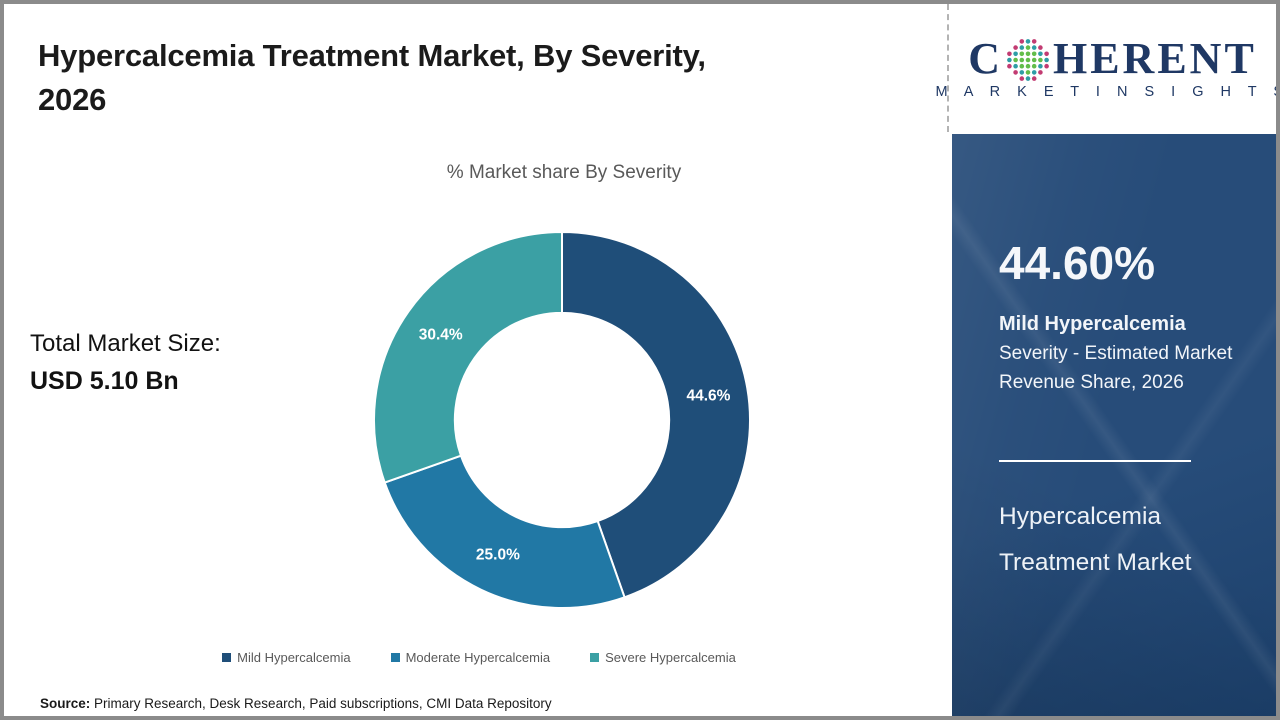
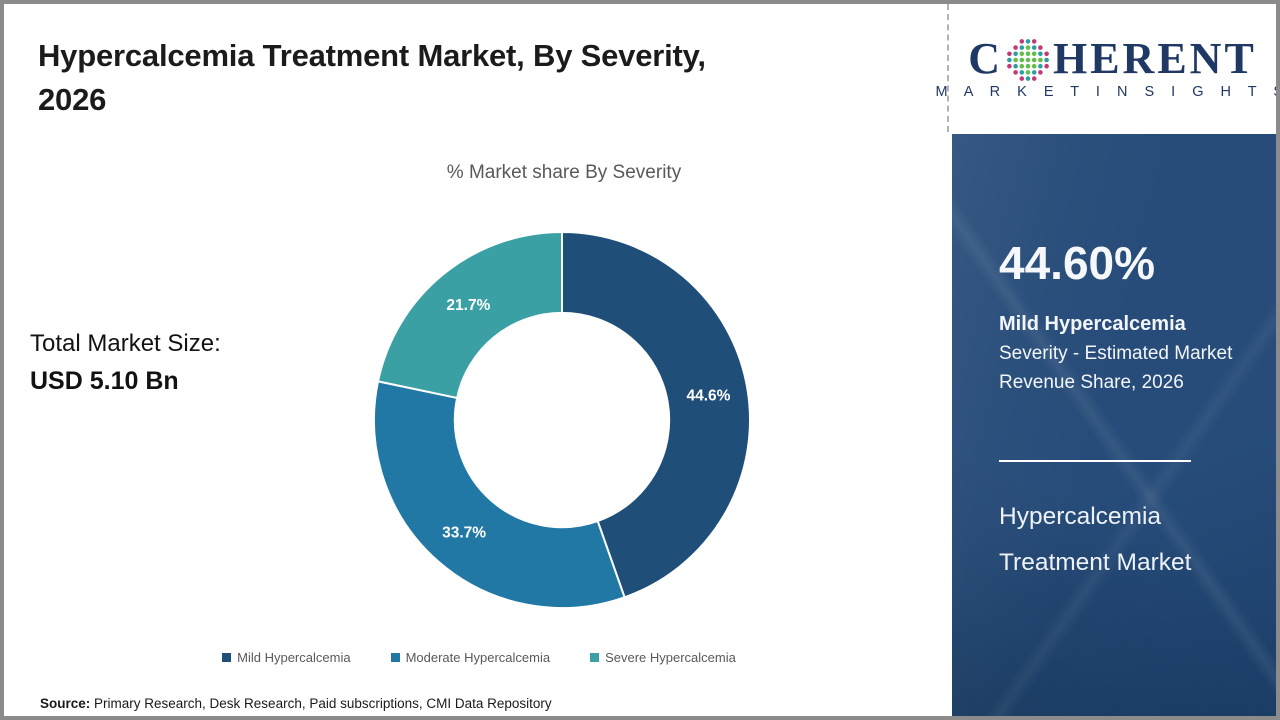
Moderate Hypercalcemia: 25.0% -> 33.7%
Severe Hypercalcemia: 30.4% -> 21.7%
